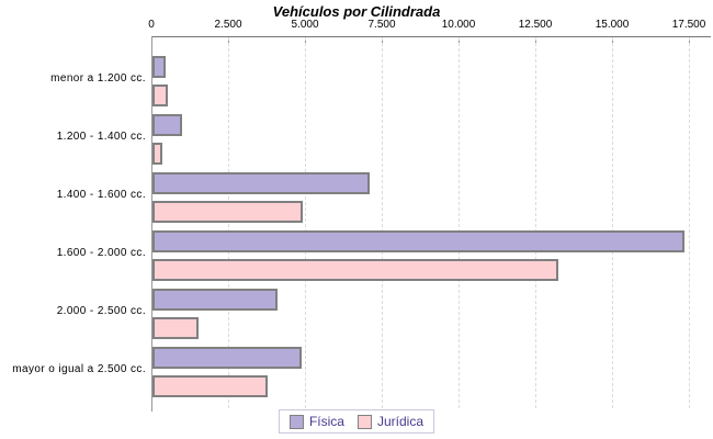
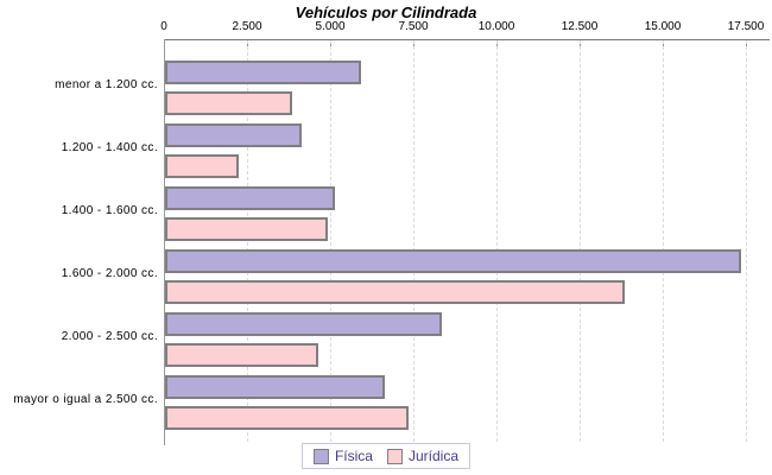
Física/menor a 1.200 cc.: 300 -> 5800
Jurídica/menor a 1.200 cc.: 400 -> 3700
Física/1.200 - 1.400 cc.: 900 -> 4000
Jurídica/1.200 - 1.400 cc.: 200 -> 2100
Física/1.400 - 1.600 cc.: 7000 -> 5000
Jurídica/1.600 - 2.000 cc.: 13100 -> 13700
Física/2.000 - 2.500 cc.: 4000 -> 8200
Jurídica/2.000 - 2.500 cc.: 1400 -> 4500
Física/mayor o igual a 2.500 cc.: 4800 -> 6500
Jurídica/mayor o igual a 2.500 cc.: 3600 -> 7200
